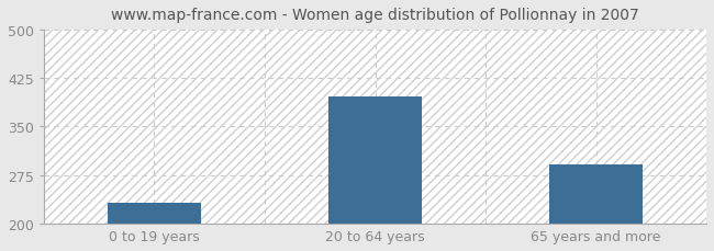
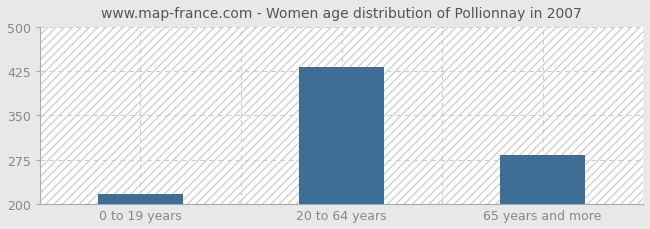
0 to 19 years: 232 -> 218
20 to 64 years: 396 -> 432
65 years and more: 292 -> 283
